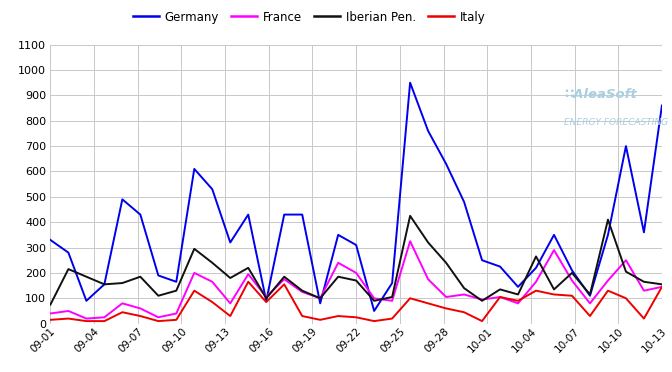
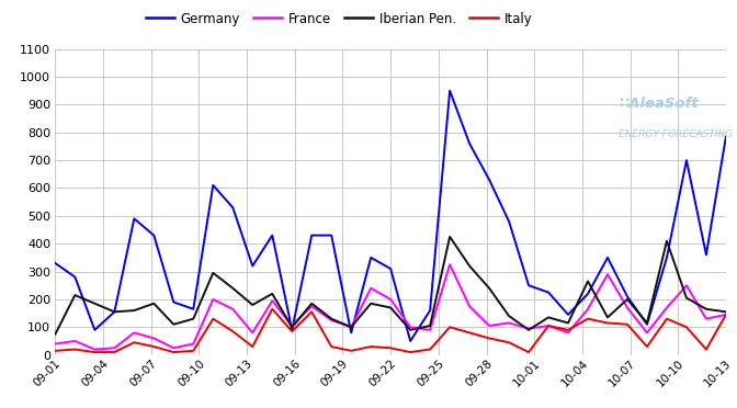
Germany/10-13: 860 -> 785
